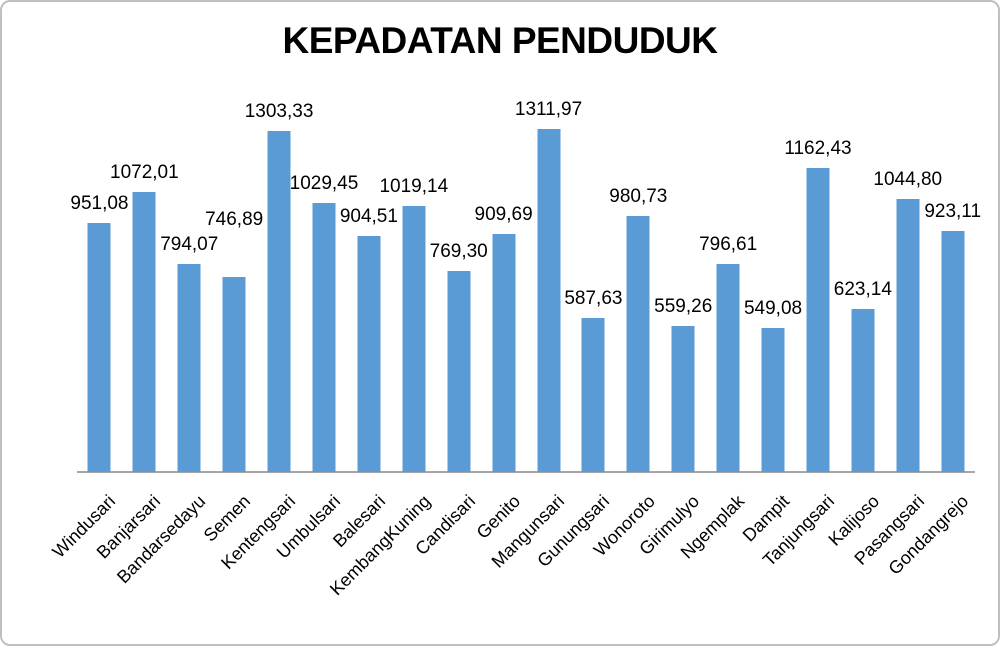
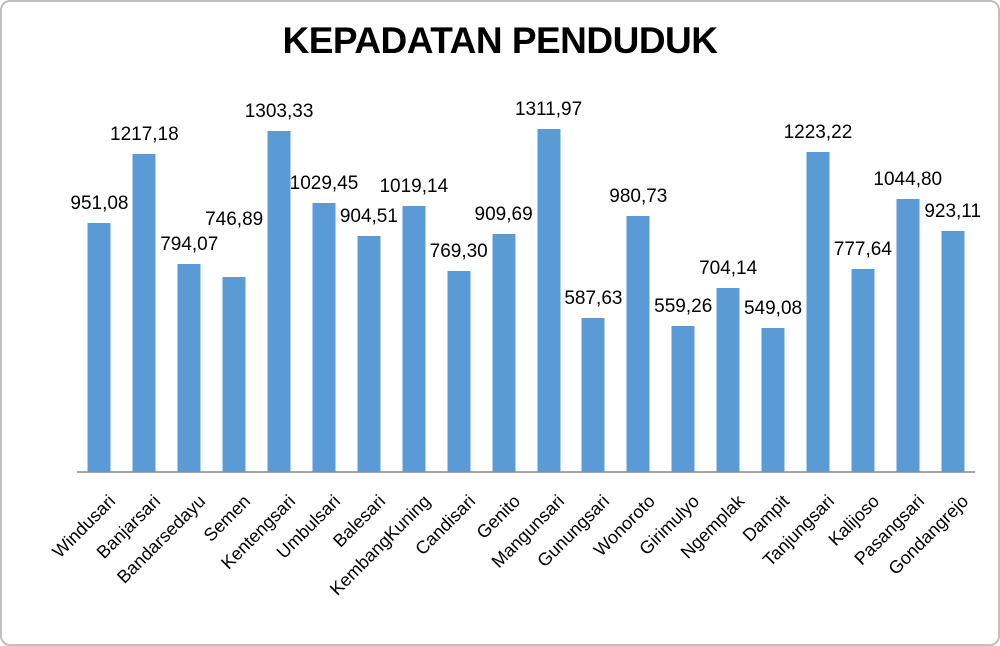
Banjarsari: 1072,01 -> 1217,18
Ngemplak: 796,61 -> 704,14
Tanjungsari: 1162,43 -> 1223,22
Kalijoso: 623,14 -> 777,64
